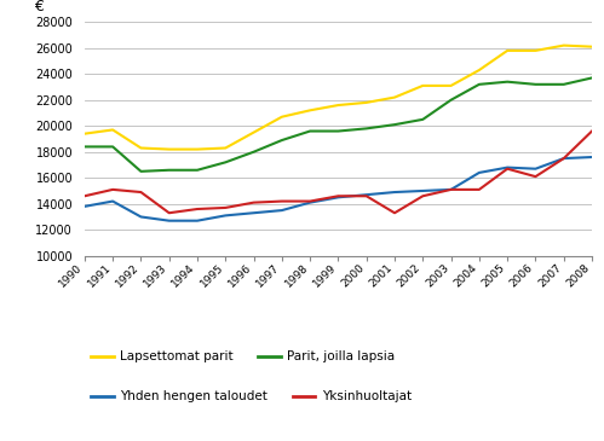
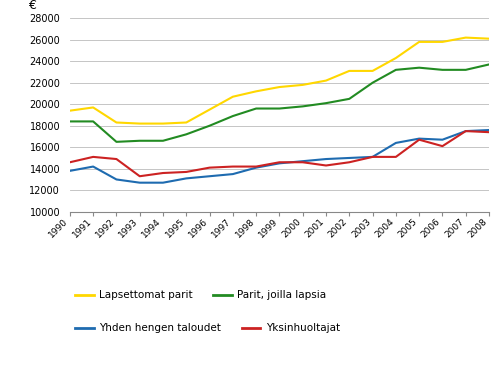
Yksinhuoltajat/2001: 13300 -> 14300
Yksinhuoltajat/2008: 19600 -> 17400
